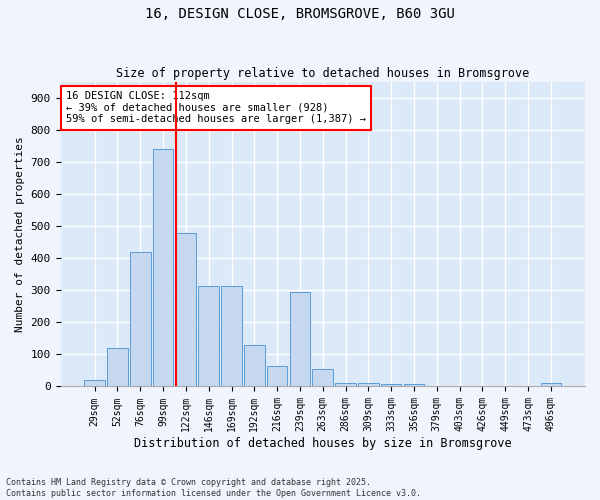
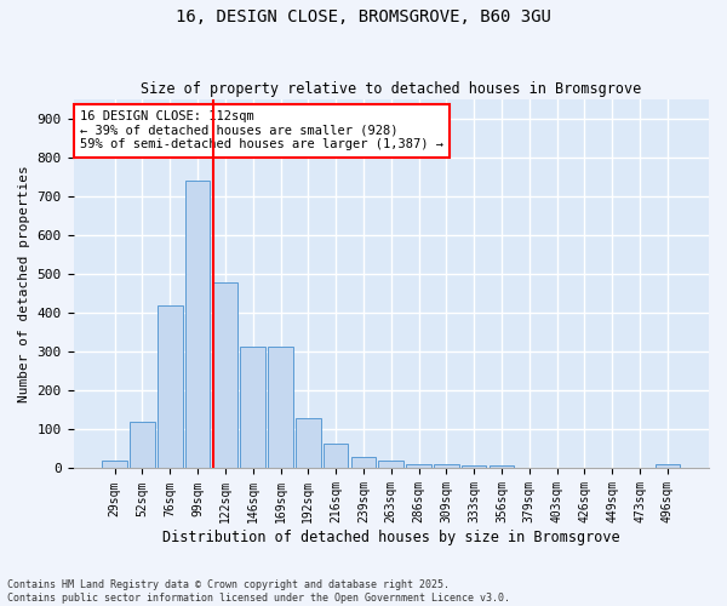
239sqm: 295 -> 28
263sqm: 55 -> 20
